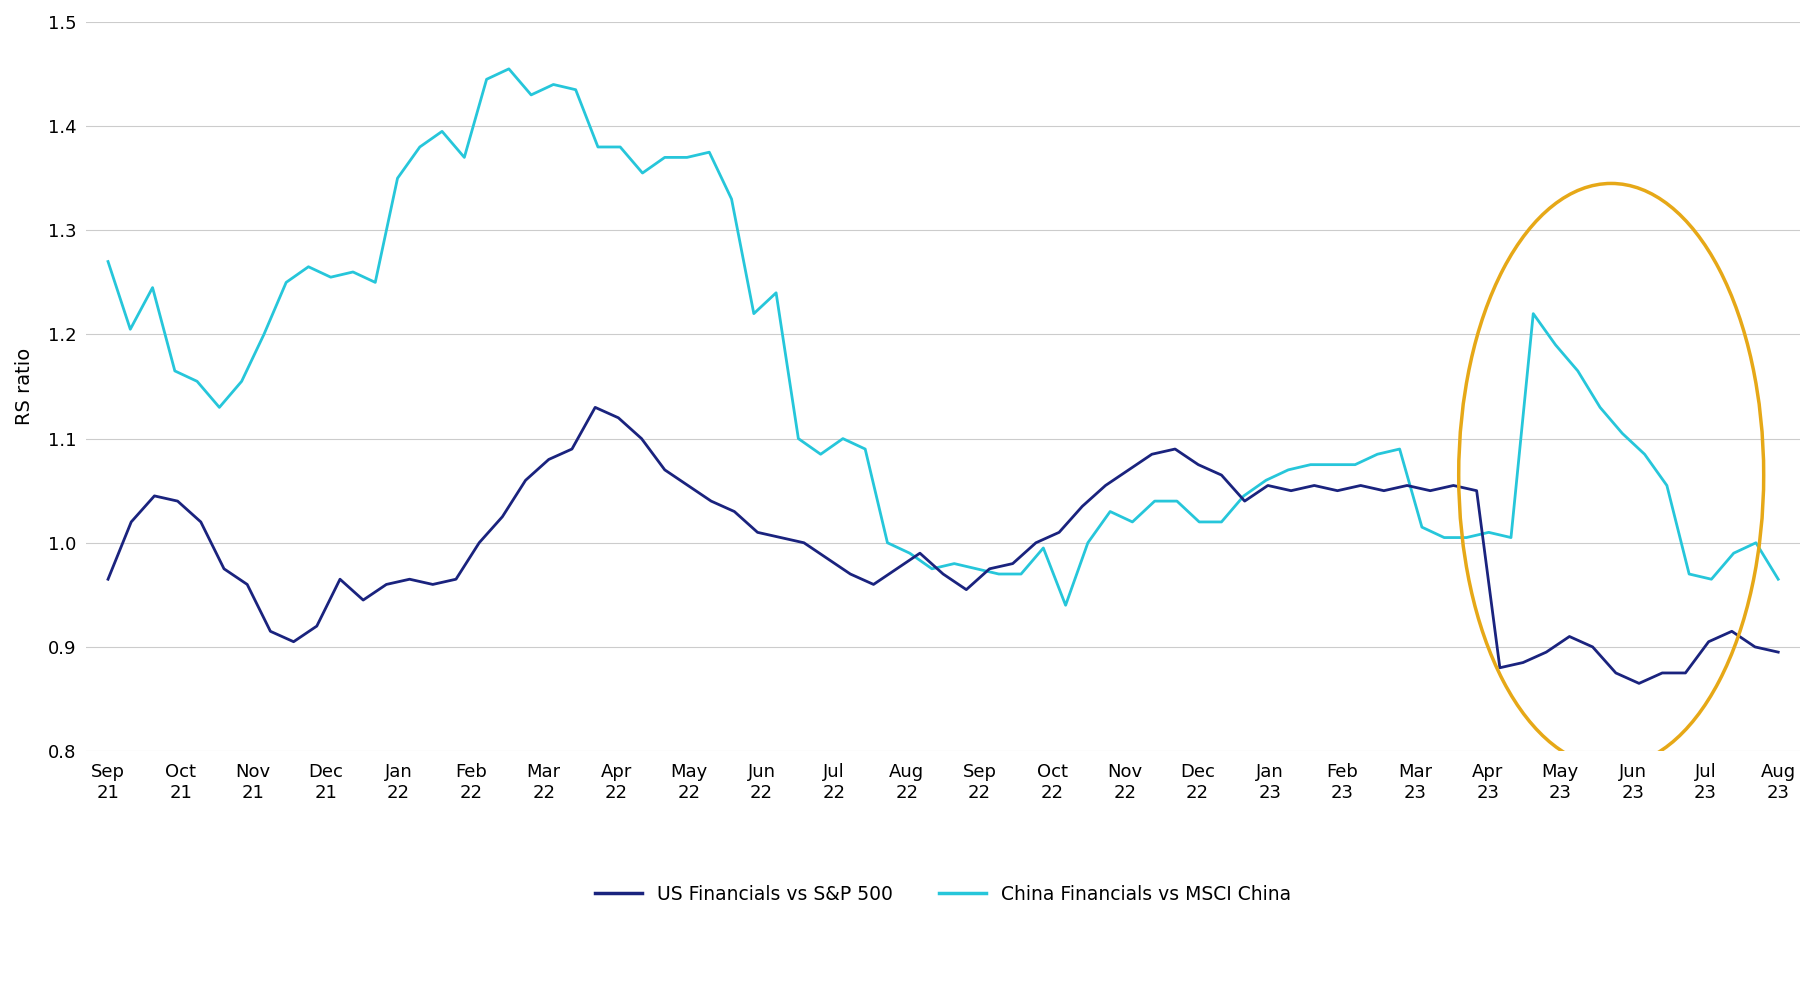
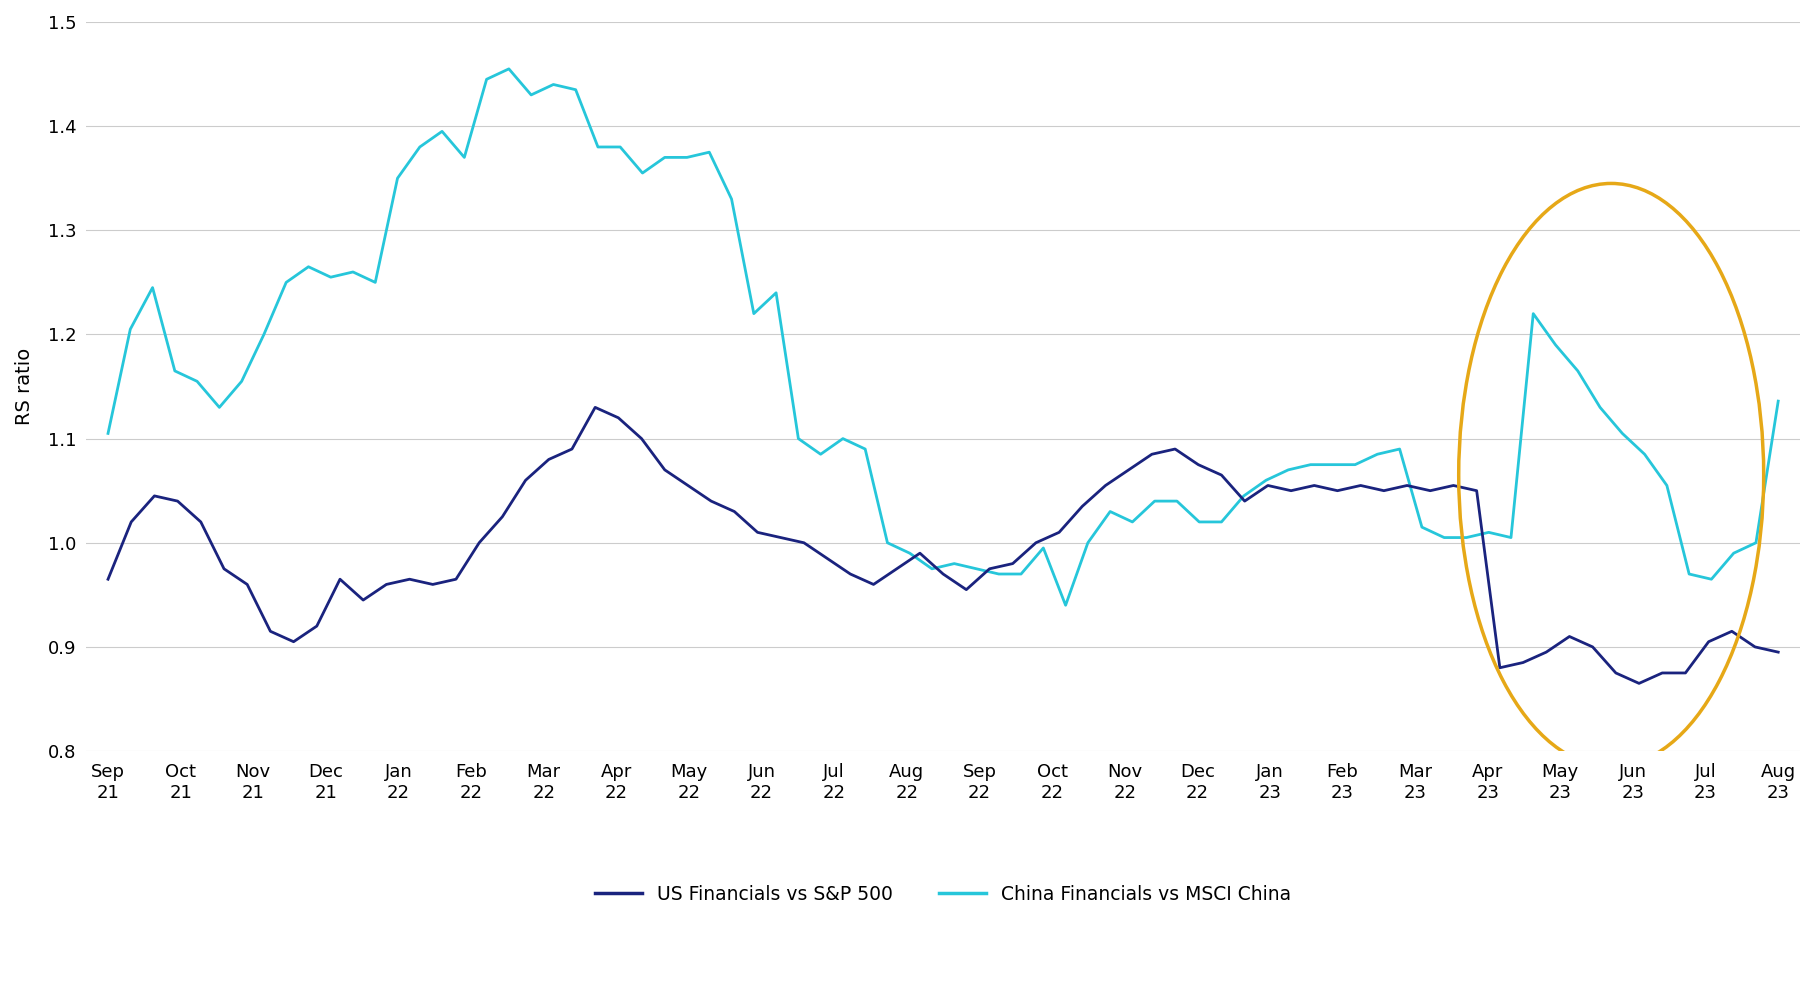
China Financials vs MSCI China/Sep 21: 1.270 -> 1.105
China Financials vs MSCI China/Aug 23: 0.965 -> 1.136
